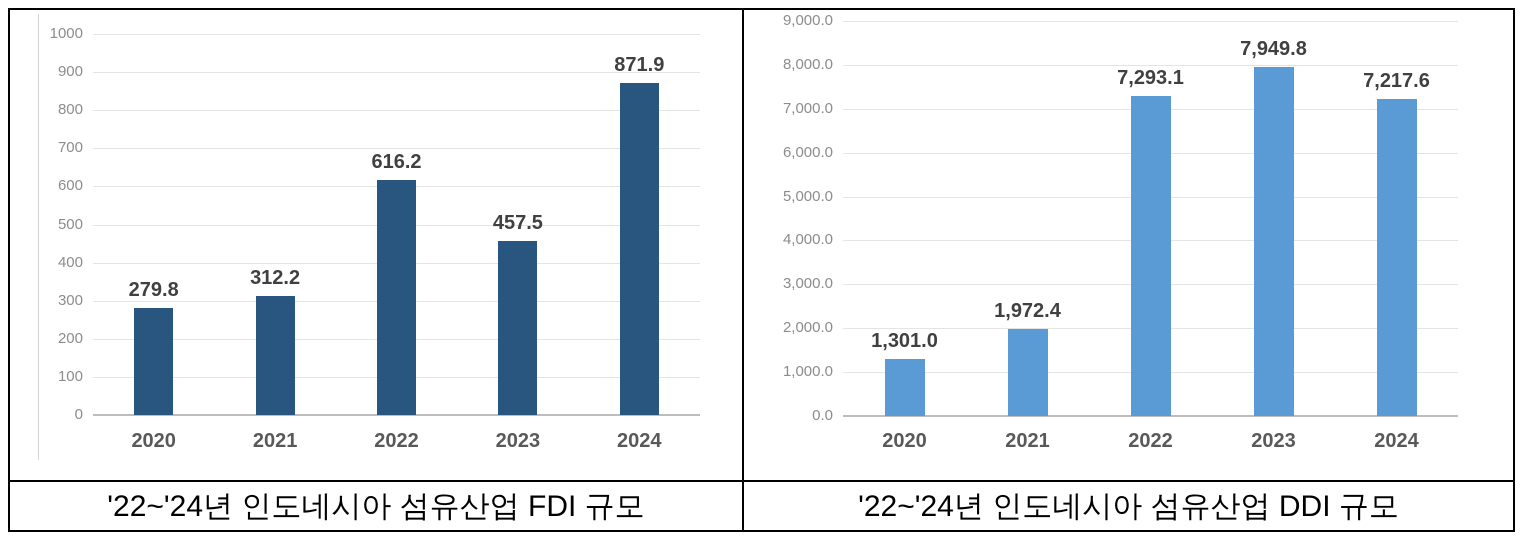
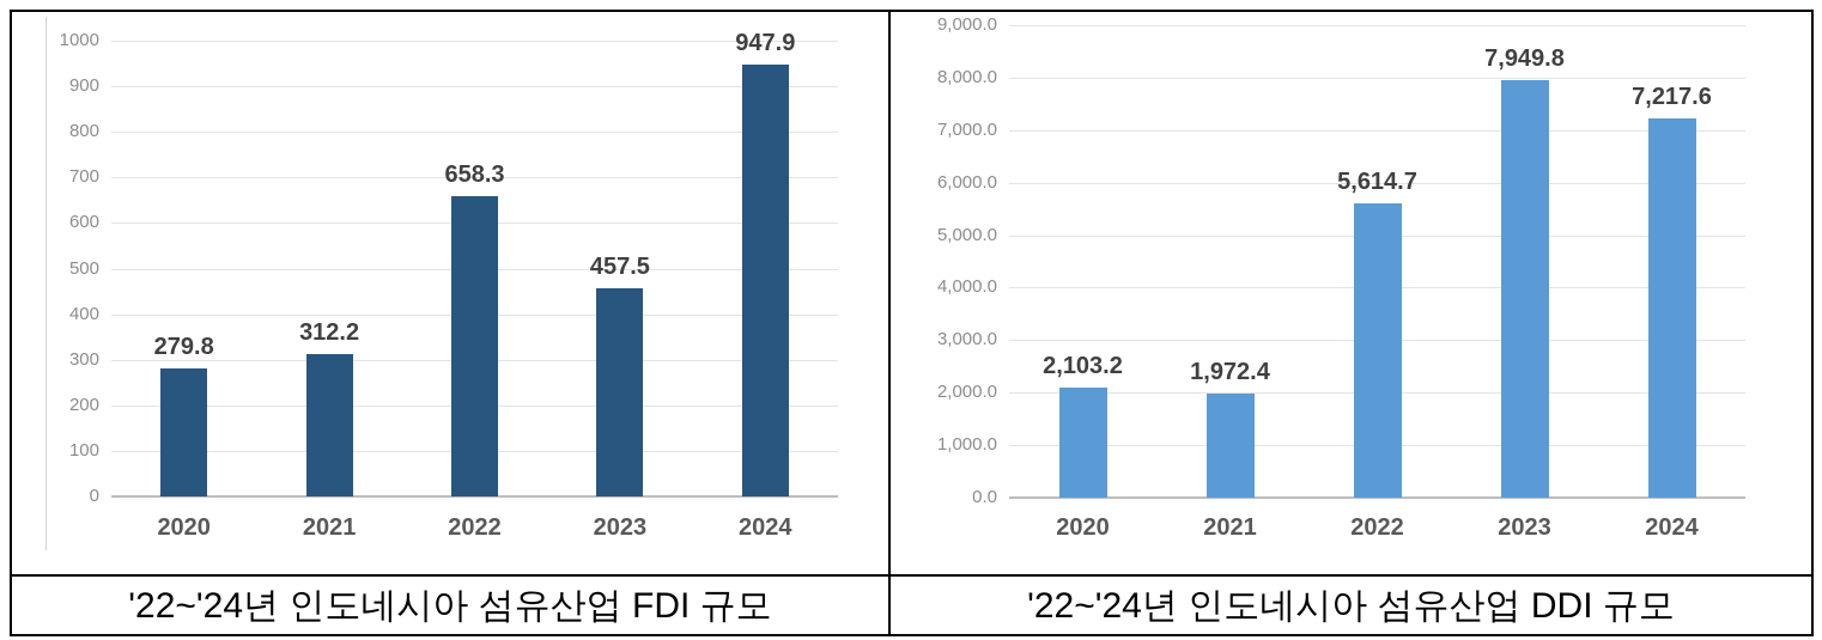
'22~'24년 인도네시아 섬유산업 FDI 규모/2022: 616.2 -> 658.3
'22~'24년 인도네시아 섬유산업 FDI 규모/2024: 871.9 -> 947.9
'22~'24년 인도네시아 섬유산업 DDI 규모/2020: 1,301.0 -> 2,103.2
'22~'24년 인도네시아 섬유산업 DDI 규모/2022: 7,293.1 -> 5,614.7
